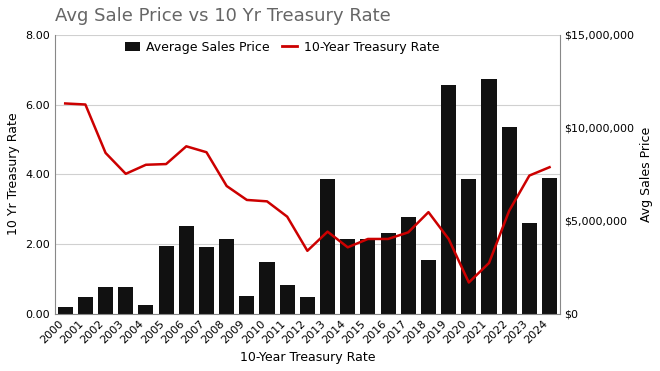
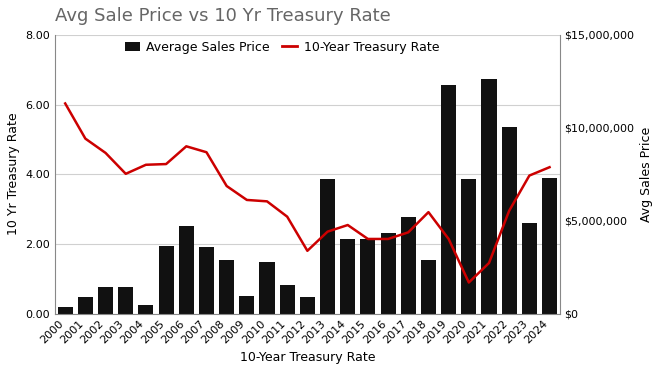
10-Year Treasury Rate/2001: 6.00 -> 5.02
Average Sales Price/2008: 2.15 -> 1.55
10-Year Treasury Rate/2014: 1.90 -> 2.54
